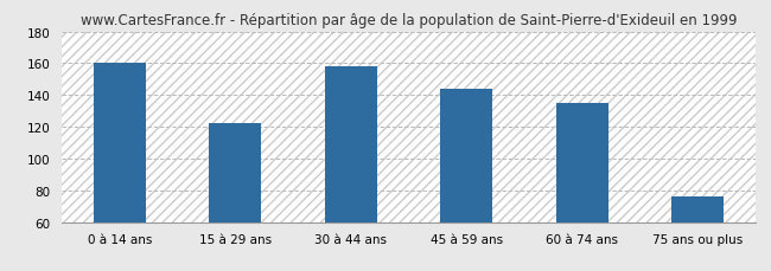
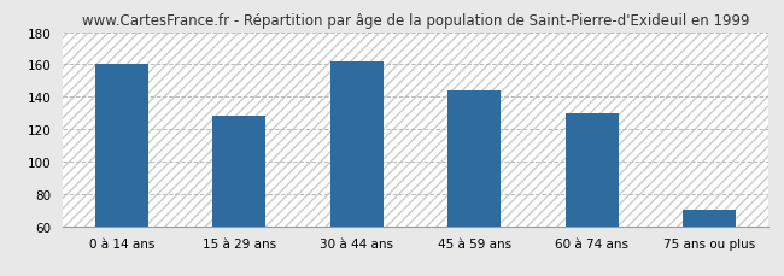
15 à 29 ans: 122 -> 128
30 à 44 ans: 158 -> 162
60 à 74 ans: 135 -> 130
75 ans ou plus: 76 -> 70
